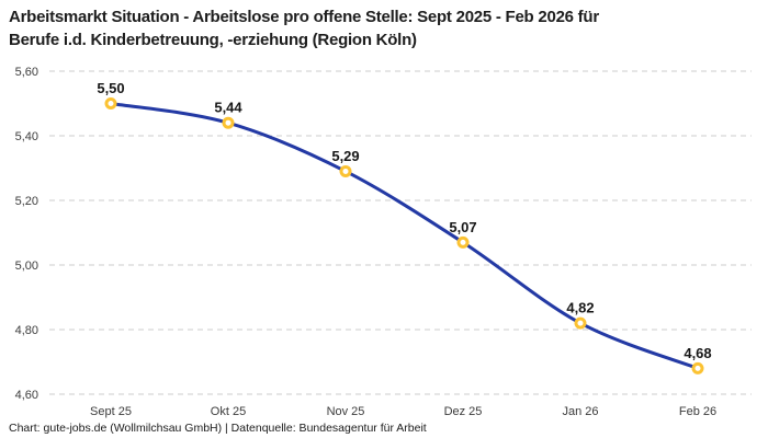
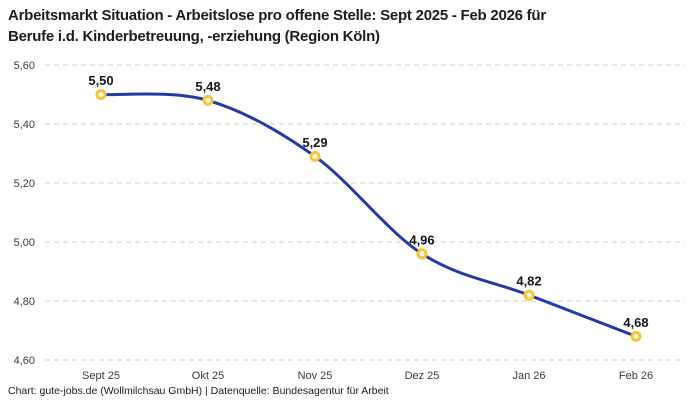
Okt 25: 5,44 -> 5,48
Dez 25: 5,07 -> 4,96
